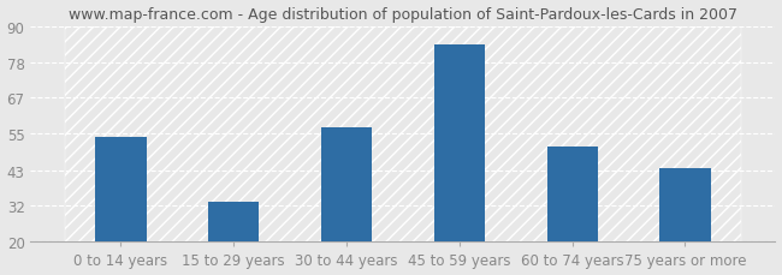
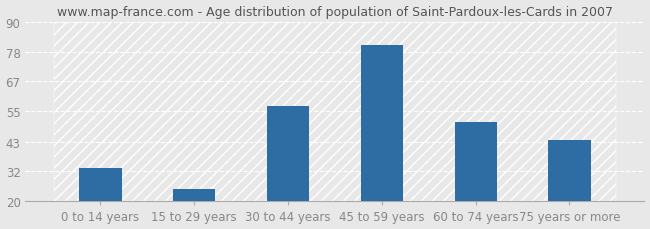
0 to 14 years: 54 -> 33
15 to 29 years: 33 -> 25
45 to 59 years: 84 -> 81
